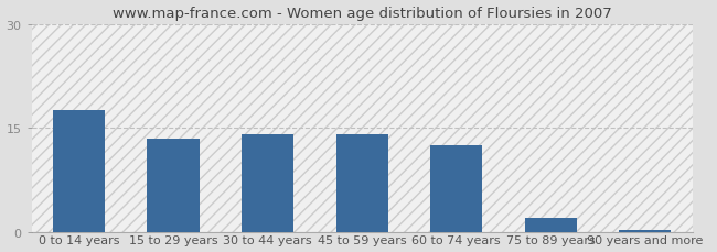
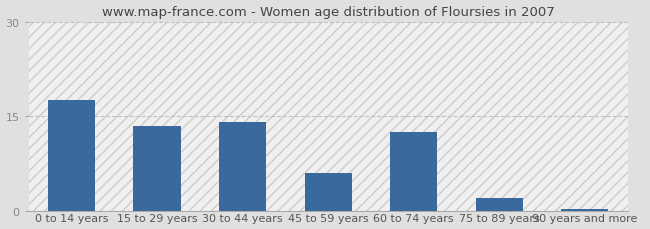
45 to 59 years: 14.0 -> 6.0
